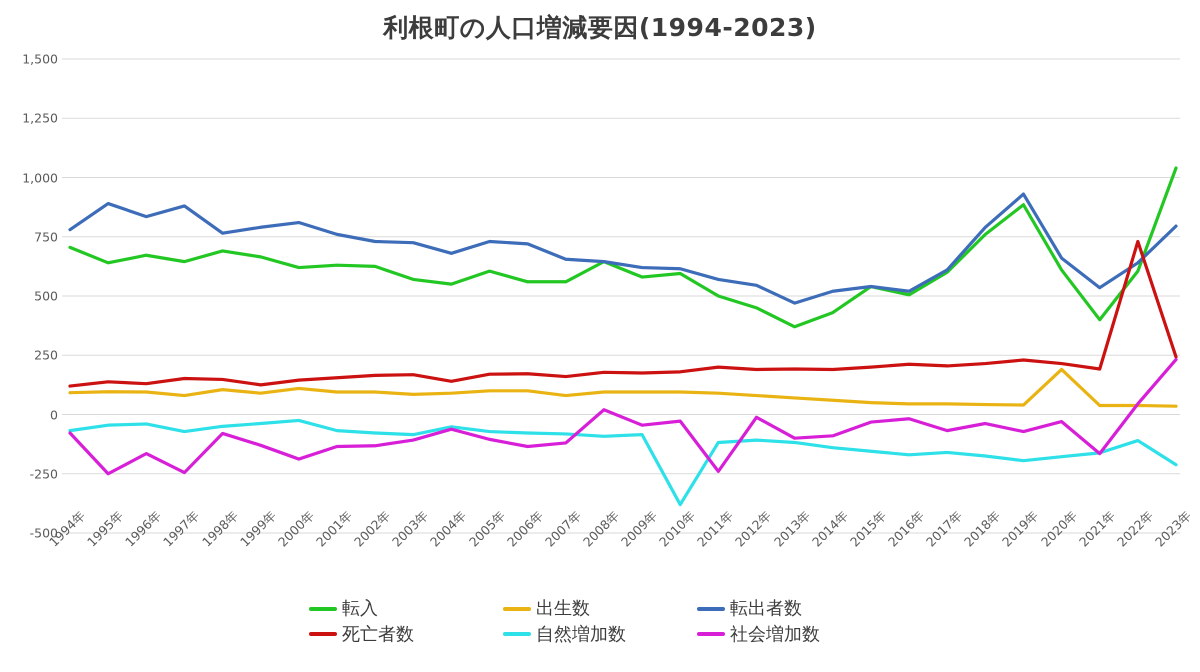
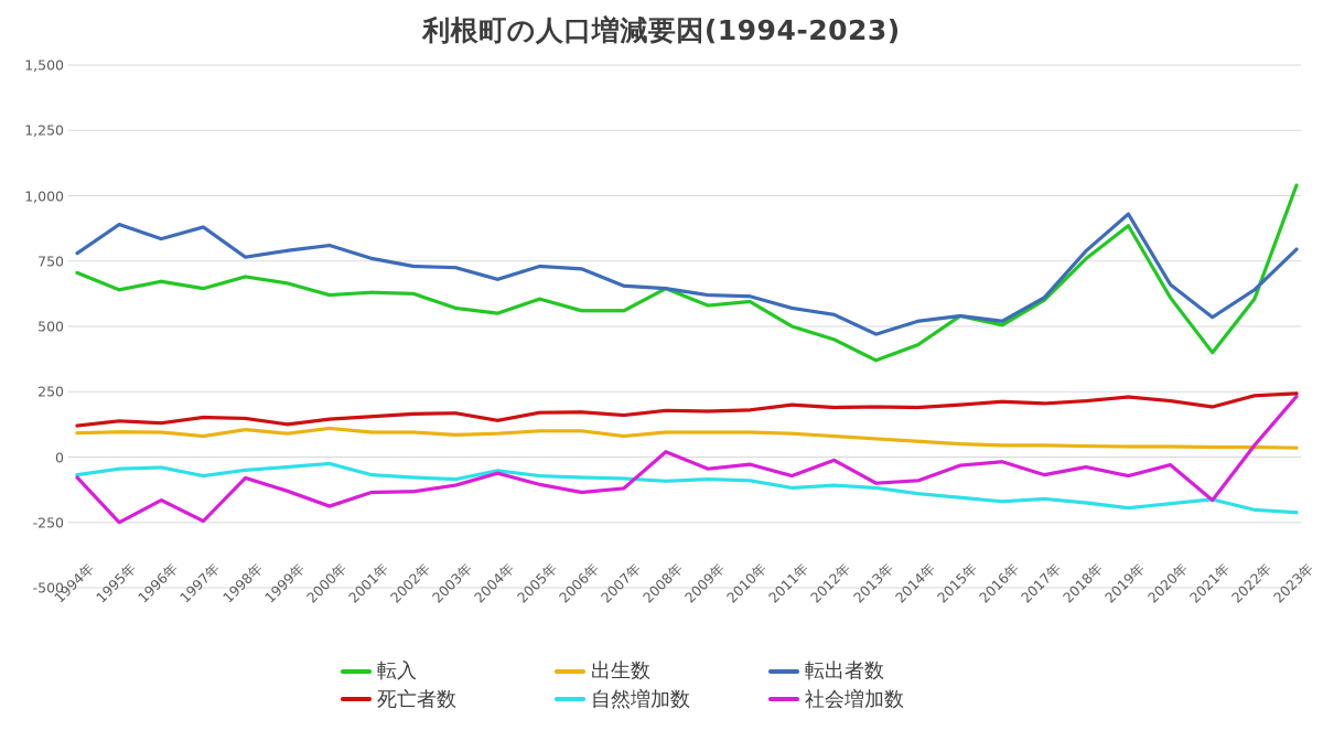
自然増加数/2010年: -380 -> -90
社会増加数/2011年: -240 -> -70
出生数/2020年: 190 -> 40
死亡者数/2022年: 730 -> 240
自然増加数/2022年: -110 -> -200
